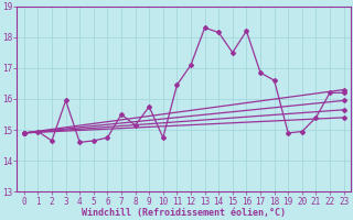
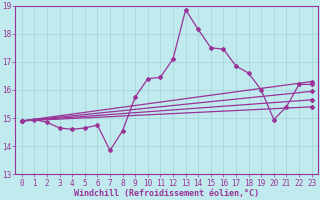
2: 14.65 -> 14.85
3: 15.95 -> 14.65
7: 15.50 -> 13.85
8: 15.15 -> 14.55
10: 14.75 -> 16.40
13: 18.30 -> 18.85
16: 18.20 -> 17.45
19: 14.90 -> 16.00
